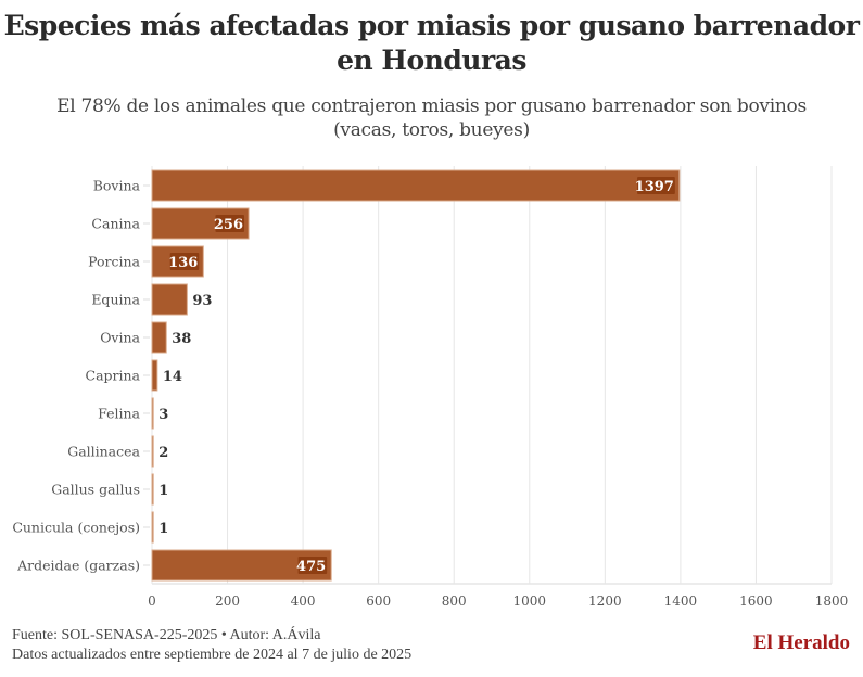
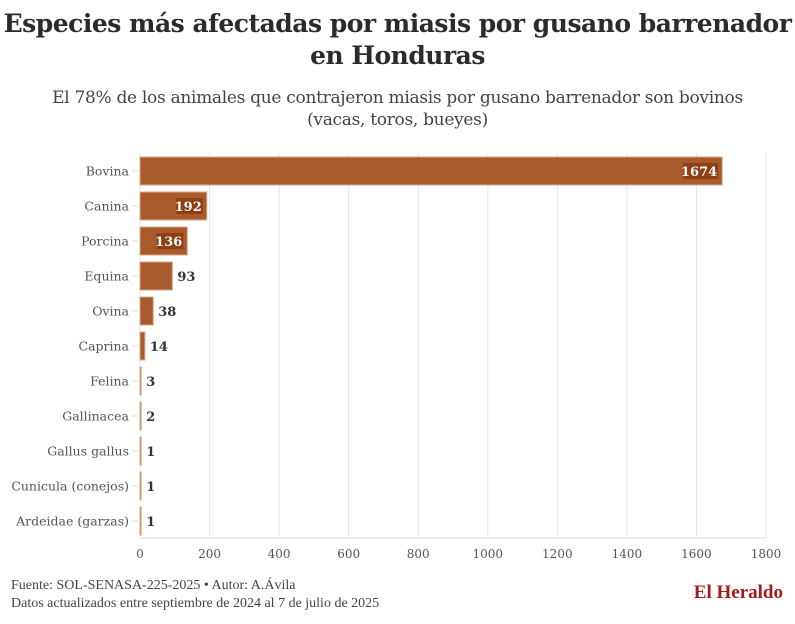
Bovina: 1397 -> 1674
Canina: 256 -> 192
Ardeidae (garzas): 475 -> 1
